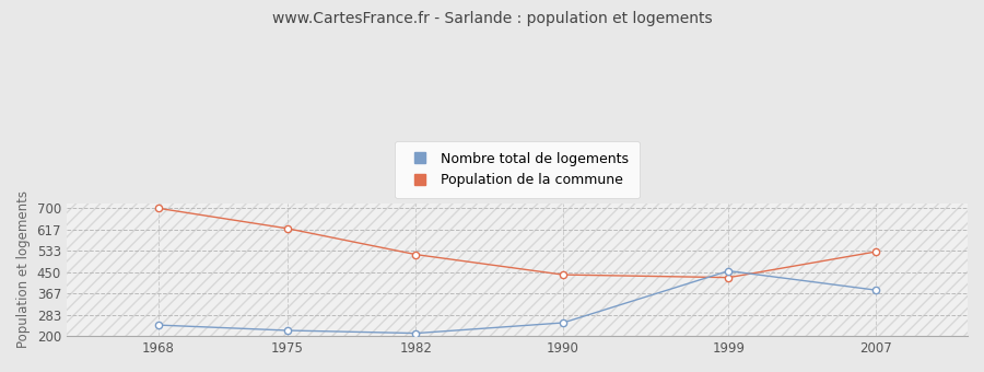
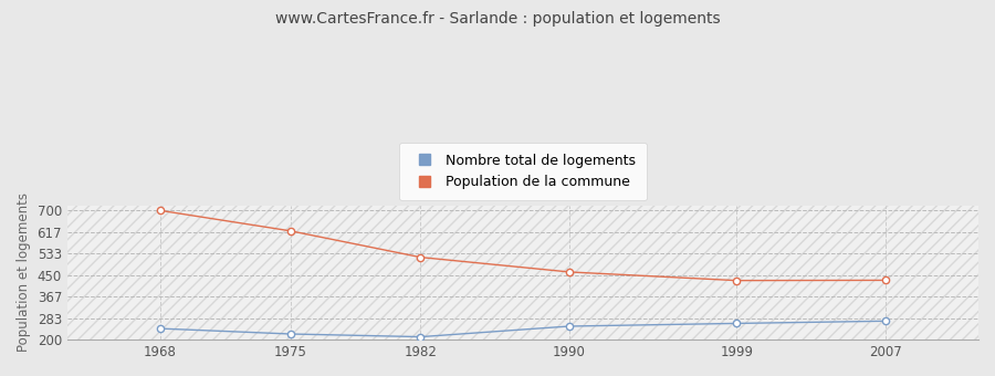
Population de la commune/1990: 440 -> 462
Nombre total de logements/1999: 455 -> 263
Nombre total de logements/2007: 380 -> 272
Population de la commune/2007: 530 -> 430
